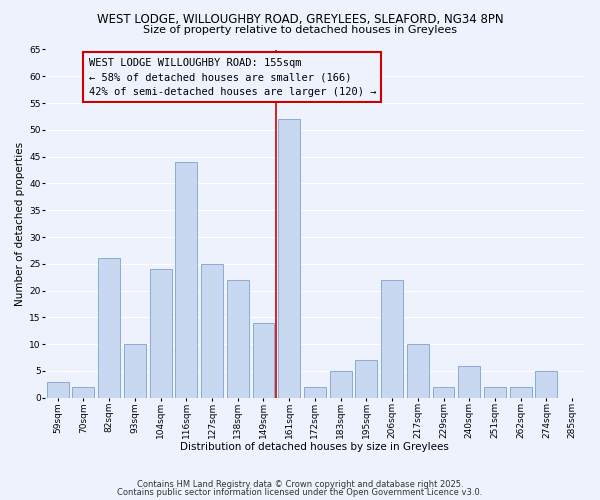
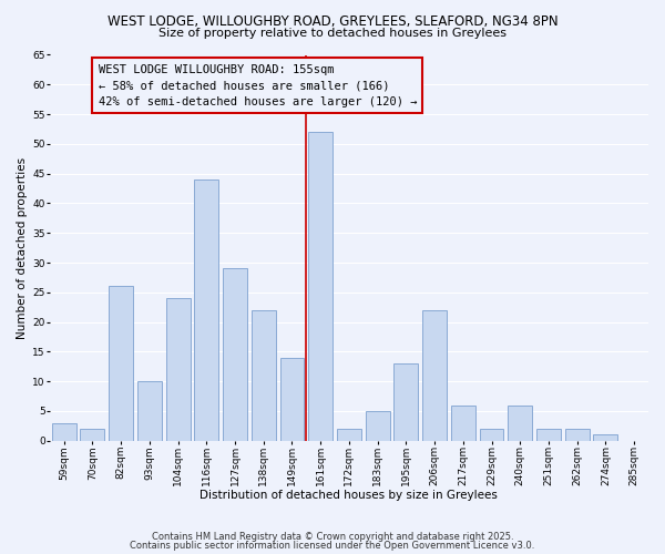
127sqm: 25 -> 29
195sqm: 7 -> 13
217sqm: 10 -> 6
274sqm: 5 -> 1
